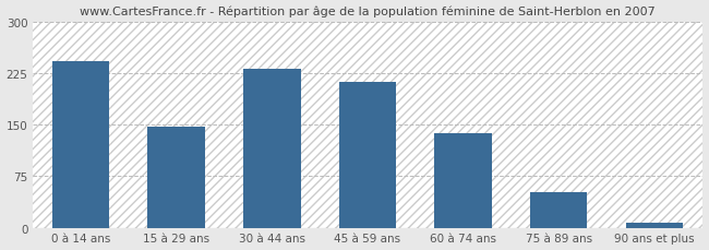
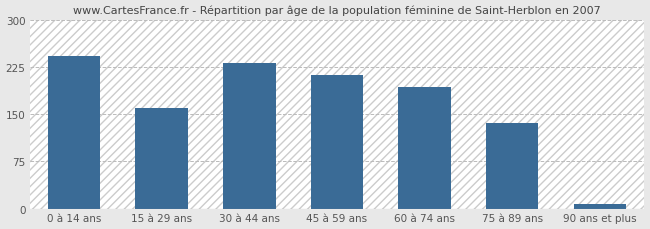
15 à 29 ans: 148 -> 160
60 à 74 ans: 138 -> 194
75 à 89 ans: 52 -> 136
